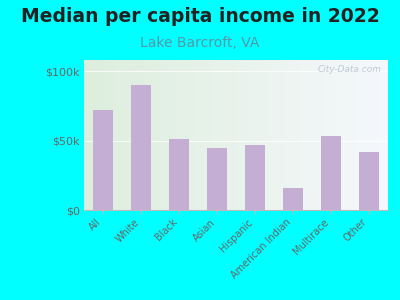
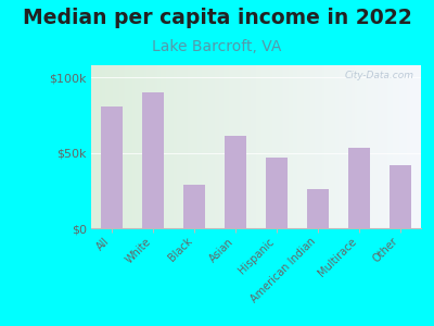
All: $72k -> $81k
Black: $51k -> $29k
Asian: $45k -> $61k
American Indian: $16k -> $26k
